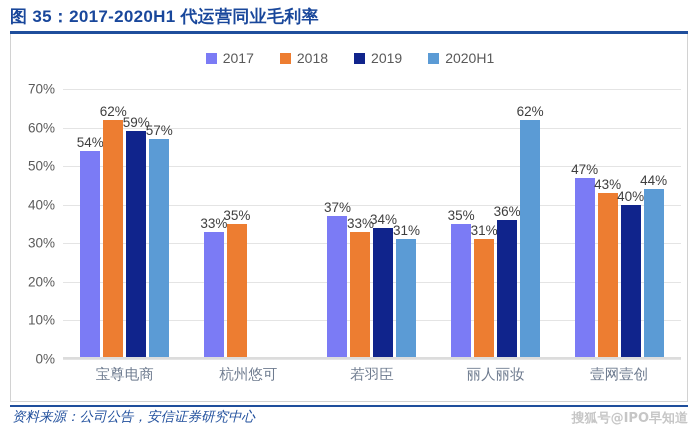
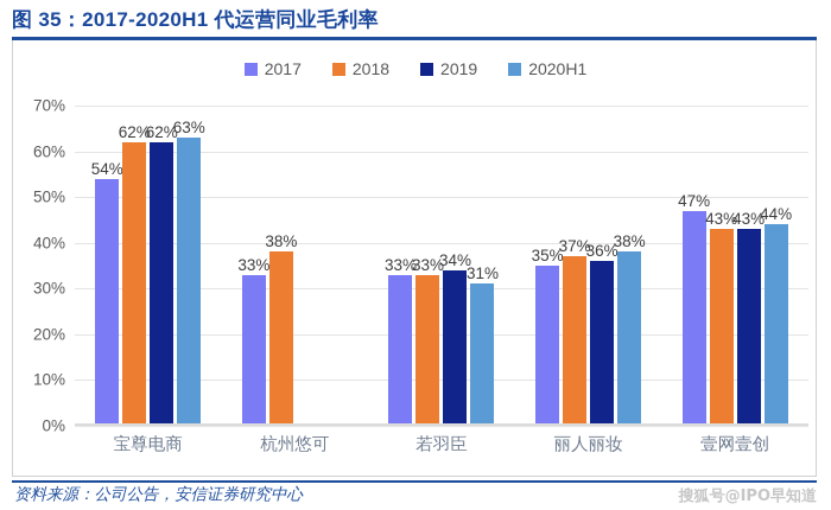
2019/宝尊电商: 59% -> 62%
2020H1/宝尊电商: 57% -> 63%
2018/杭州悠可: 35% -> 38%
2017/若羽臣: 37% -> 33%
2018/丽人丽妆: 31% -> 37%
2020H1/丽人丽妆: 62% -> 38%
2019/壹网壹创: 40% -> 43%
